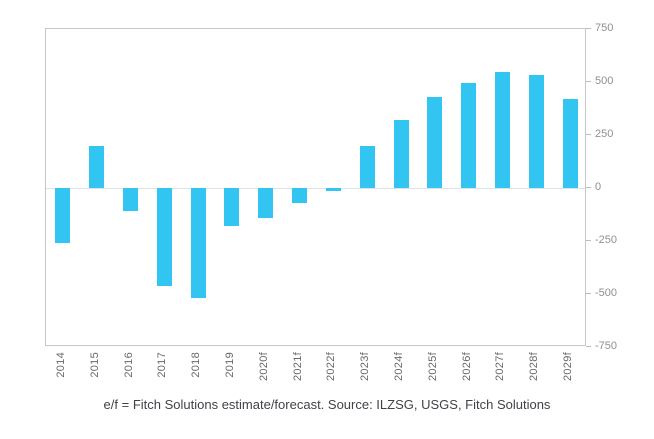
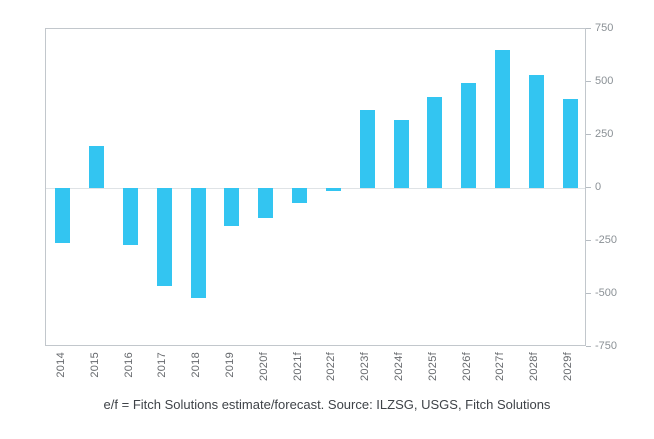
2016: -110 -> -270
2023f: 200 -> 370
2027f: 540 -> 650
